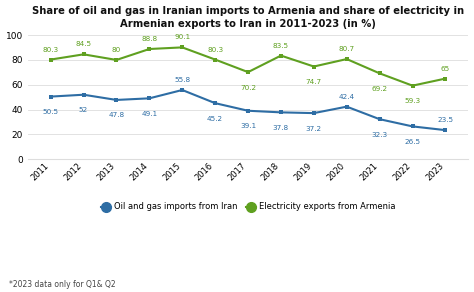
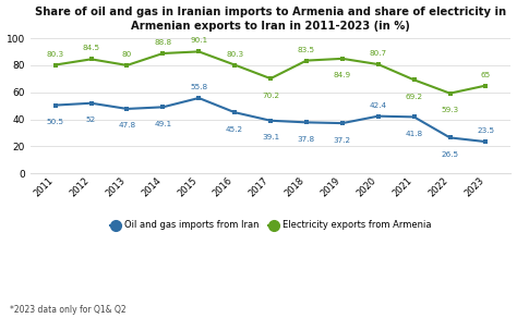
Electricity exports from Armenia/2019: 74.7 -> 84.9
Oil and gas imports from Iran/2021: 32.3 -> 41.8
